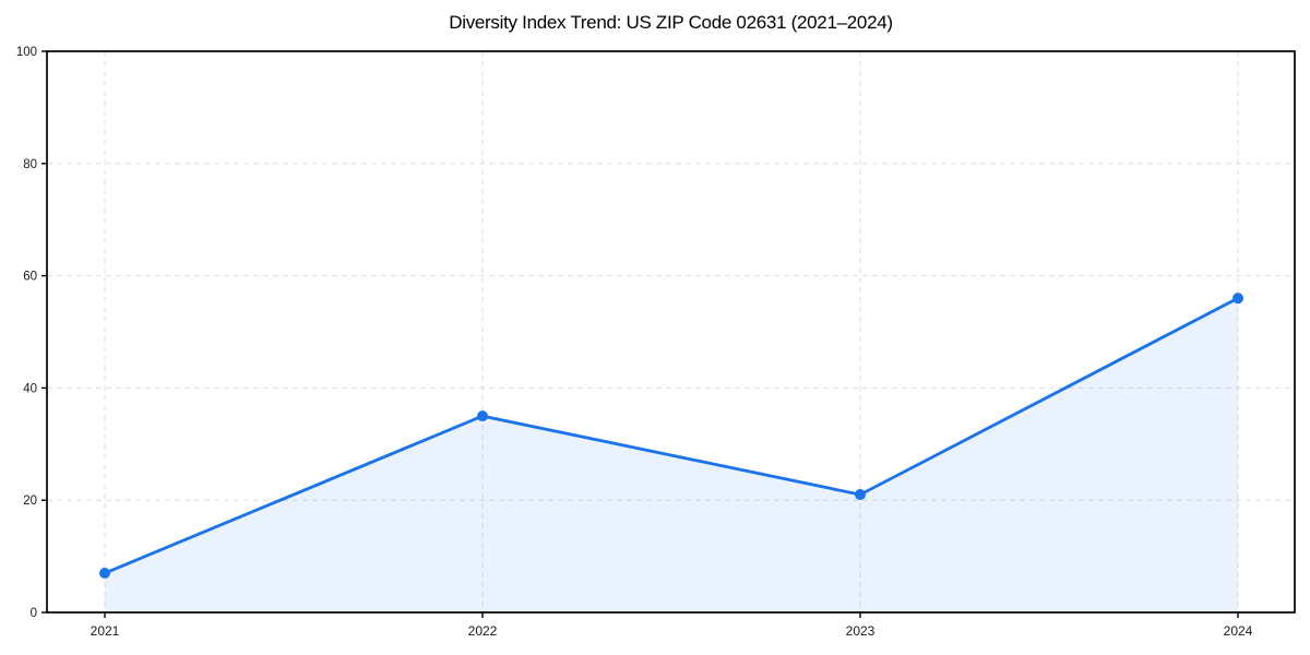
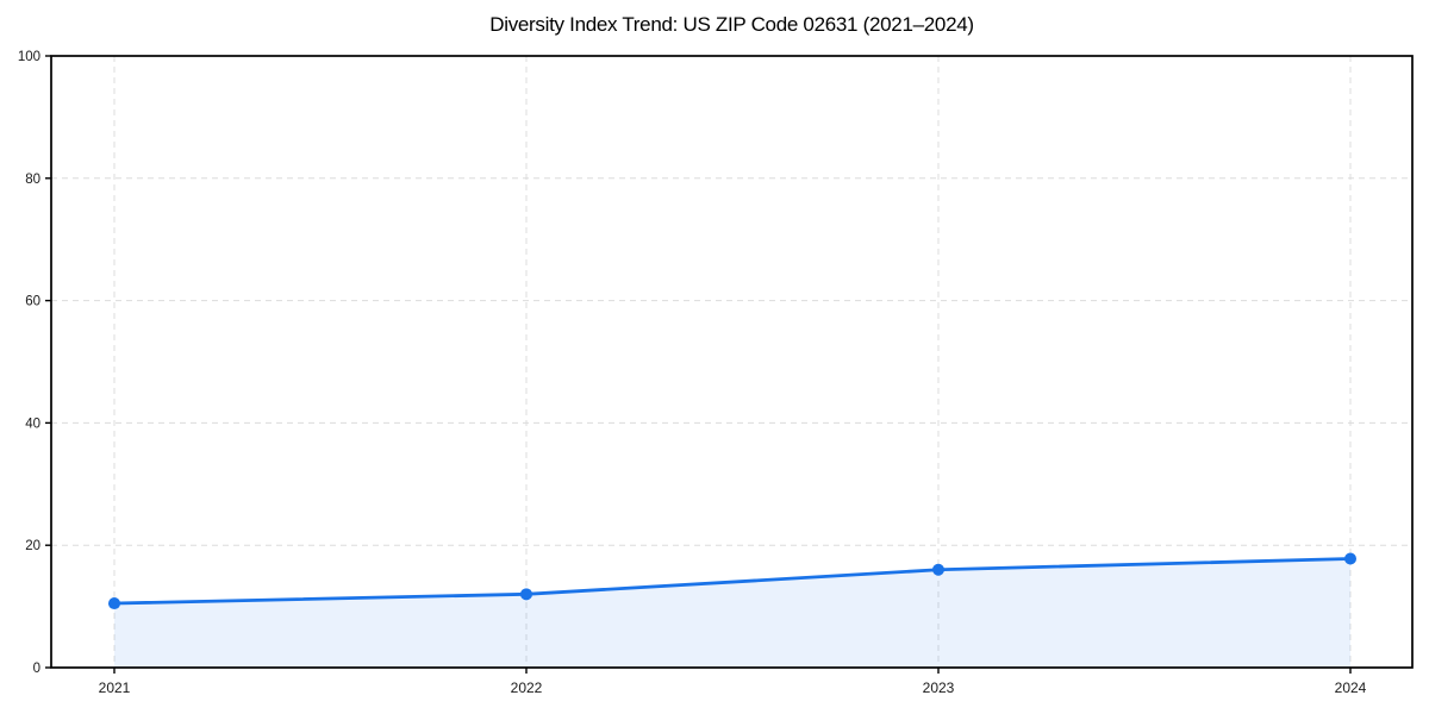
2021: 7 -> 10
2022: 35 -> 12
2023: 21 -> 16
2024: 56 -> 18
